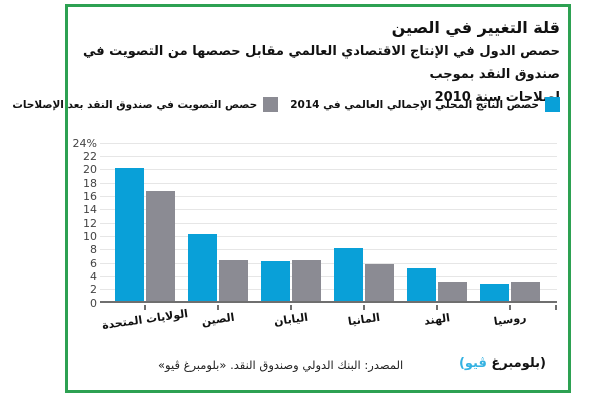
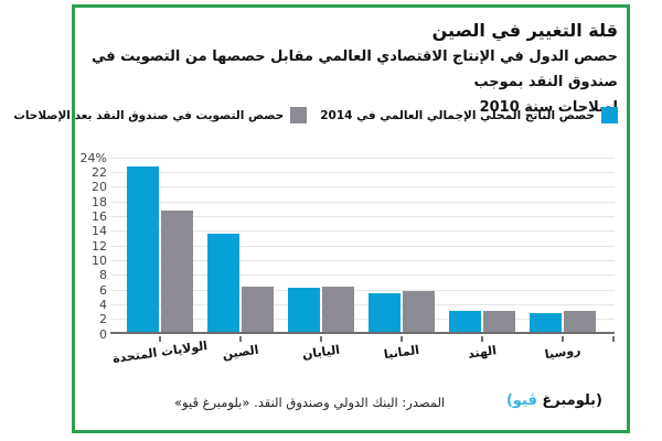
حصص الناتج المحلي الإجمالي العالمي في 2014/الولايات المتحدة: 20% -> 22%
حصص الناتج المحلي الإجمالي العالمي في 2014/الصين: 10% -> 13%
حصص الناتج المحلي الإجمالي العالمي في 2014/المانيا: 8% -> 5%
حصص الناتج المحلي الإجمالي العالمي في 2014/الهند: 5% -> 3%
